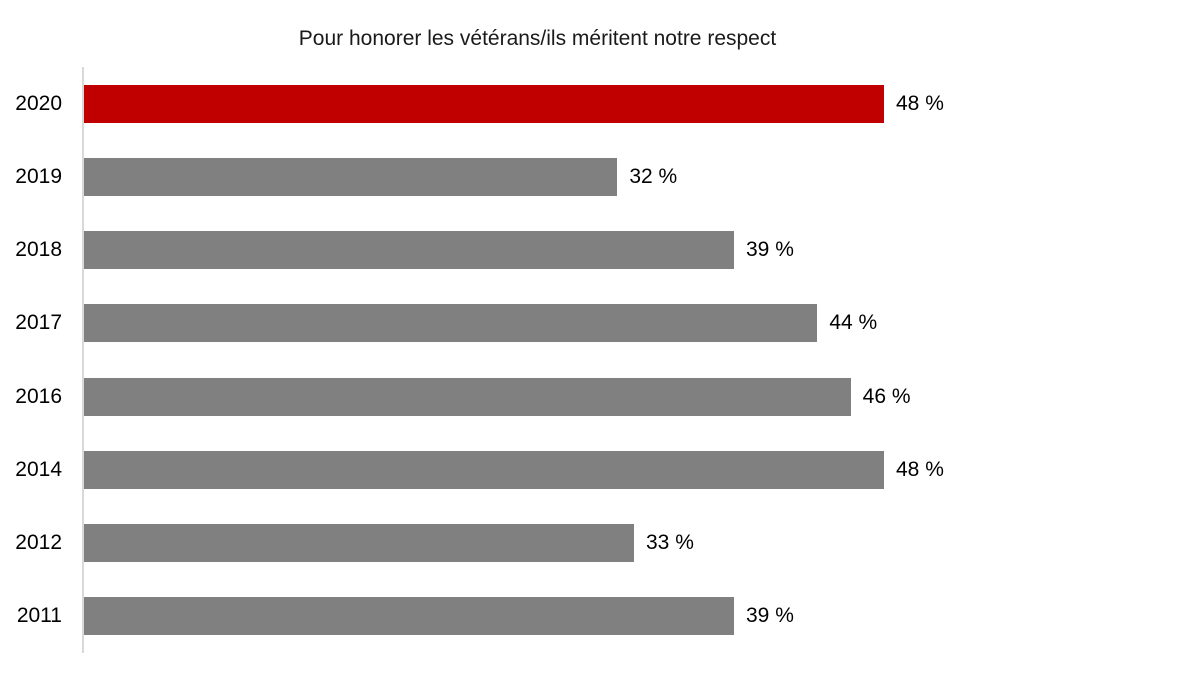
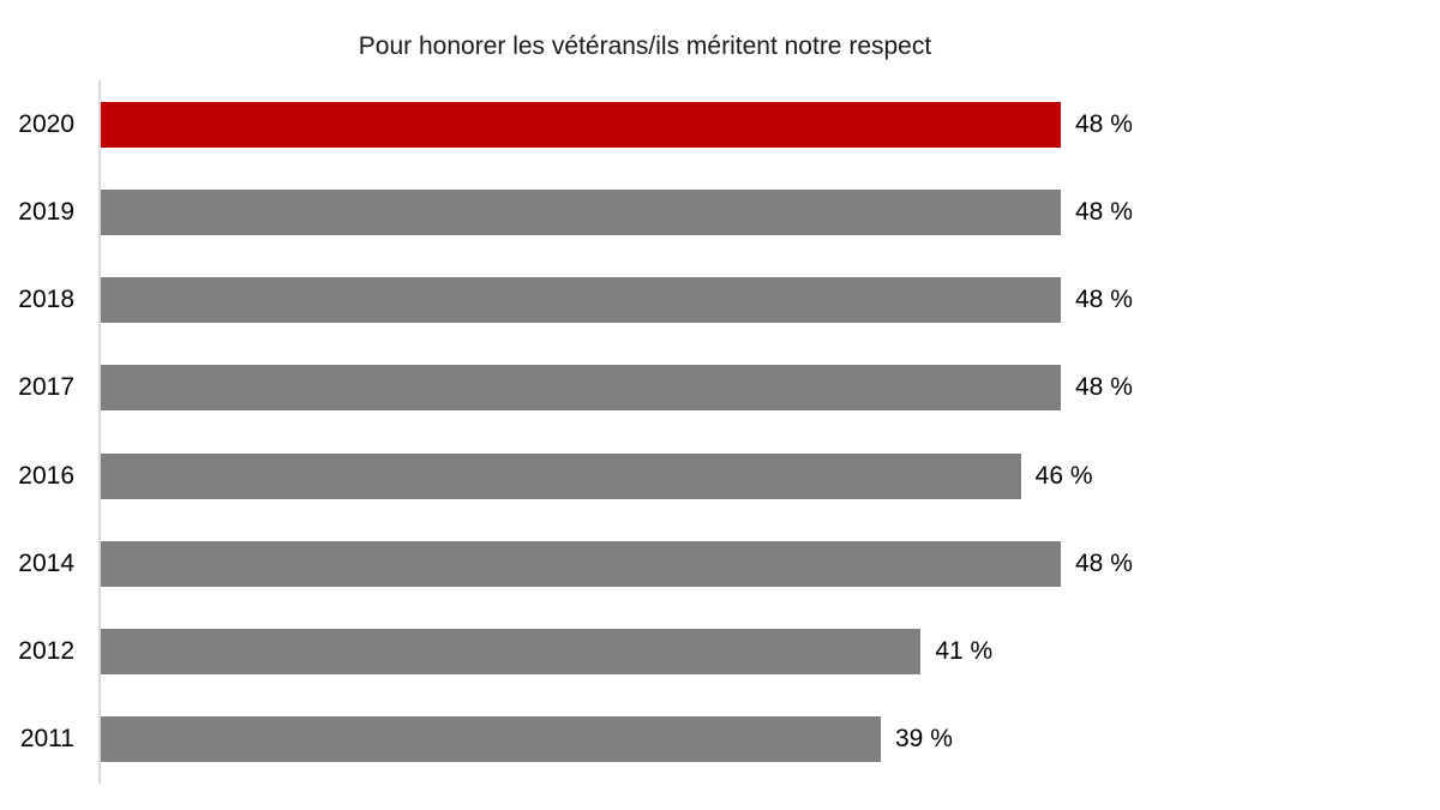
2019: 32 -> 48
2018: 39 -> 48
2017: 44 -> 48
2012: 33 -> 41
